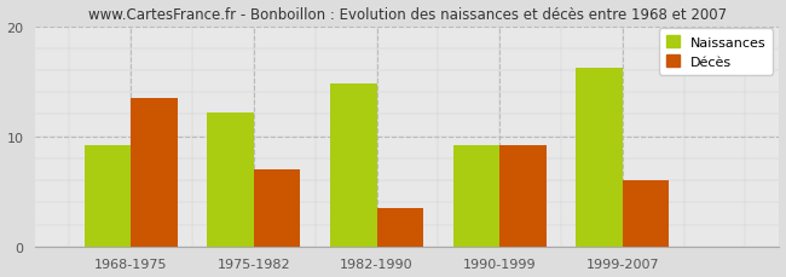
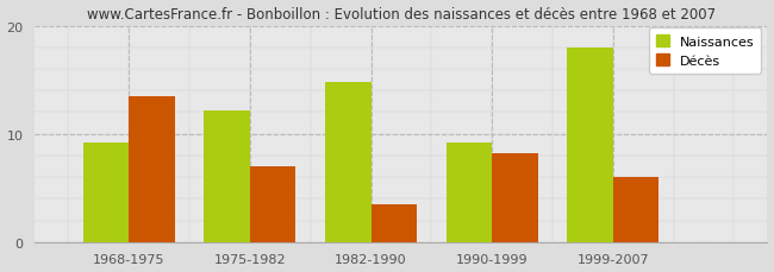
Décès/1990-1999: 9.2 -> 8.2
Naissances/1999-2007: 16.2 -> 18.0
